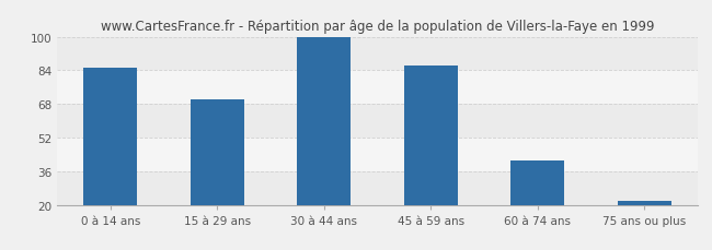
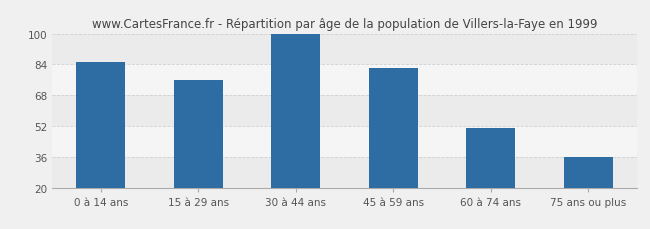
15 à 29 ans: 70 -> 76
45 à 59 ans: 86 -> 82
60 à 74 ans: 41 -> 51
75 ans ou plus: 22 -> 36
